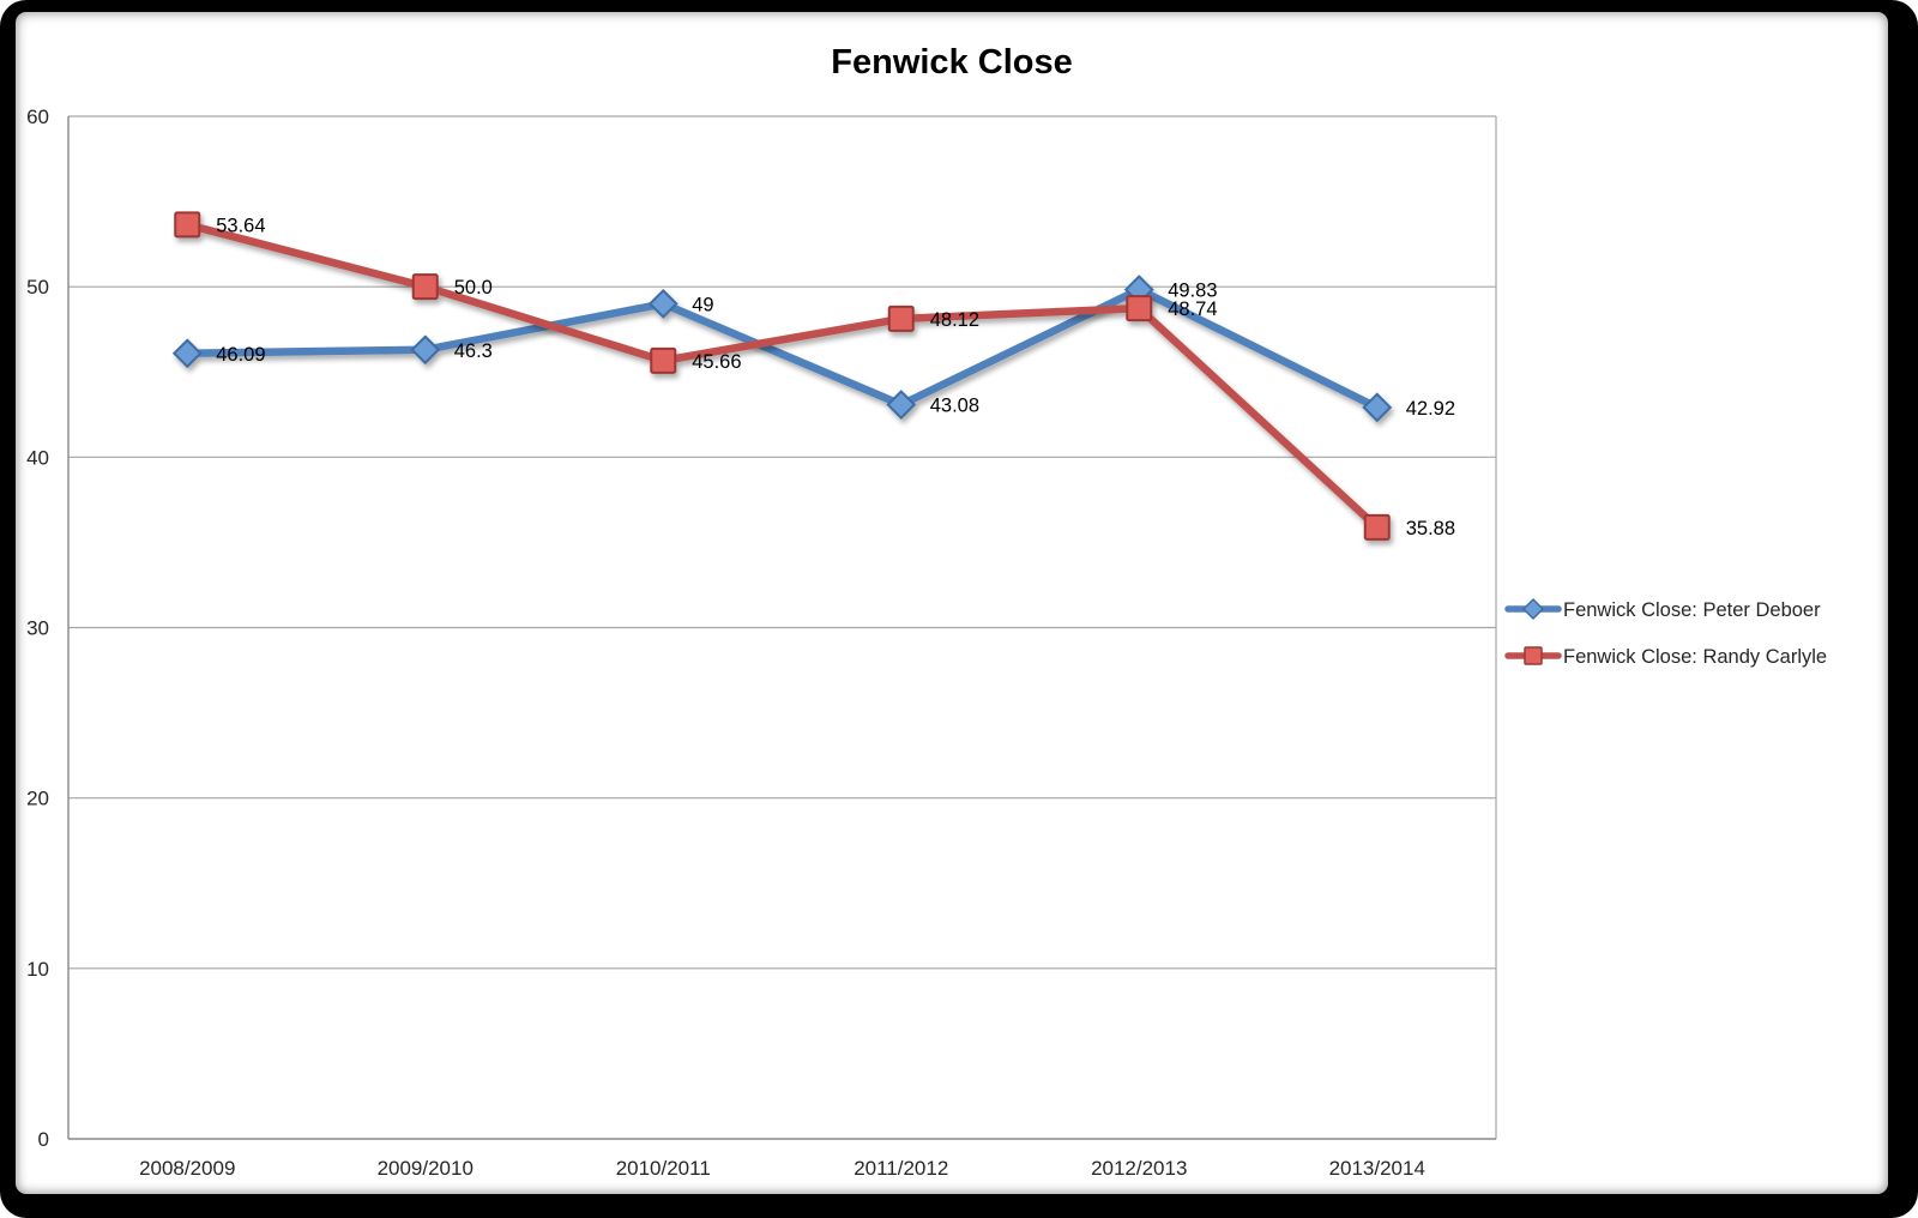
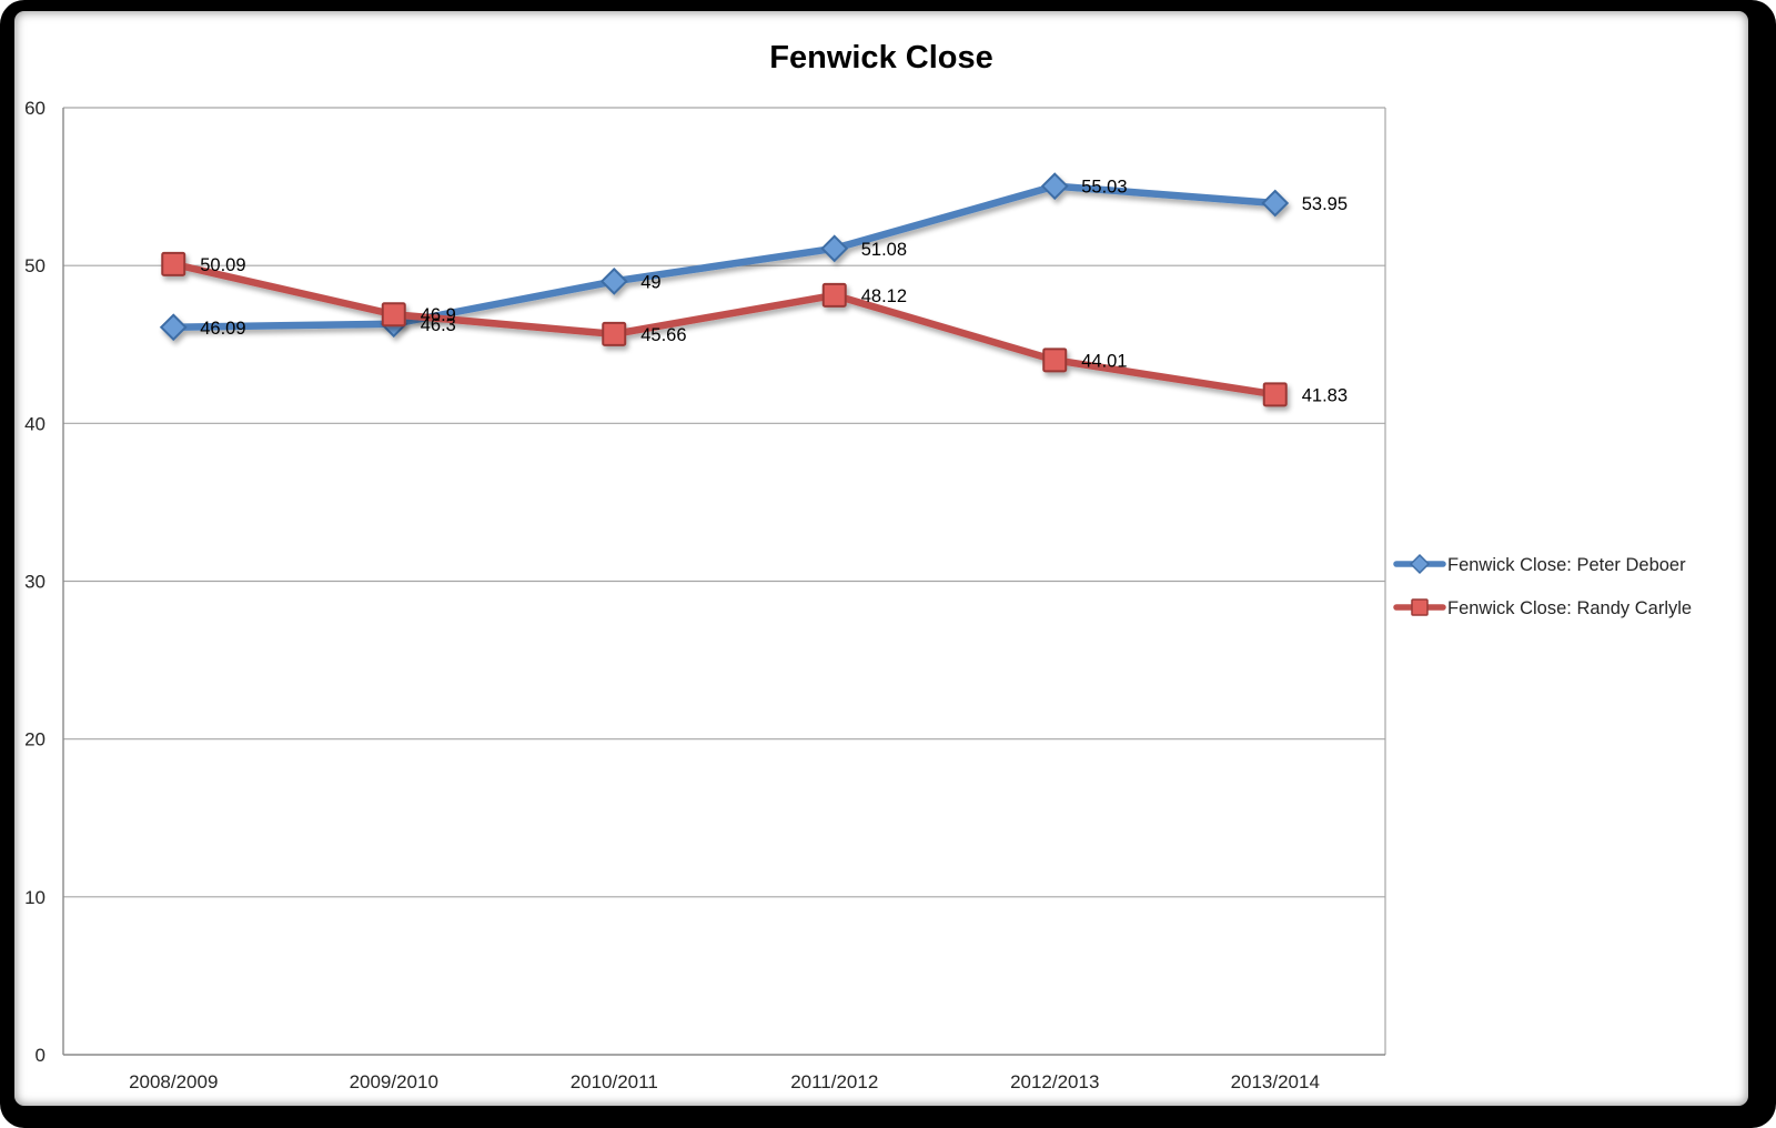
Fenwick Close: Randy Carlyle/2008/2009: 53.64 -> 50.09
Fenwick Close: Randy Carlyle/2009/2010: 50.0 -> 46.9
Fenwick Close: Peter Deboer/2011/2012: 43.08 -> 51.08
Fenwick Close: Peter Deboer/2012/2013: 49.83 -> 55.03
Fenwick Close: Randy Carlyle/2012/2013: 48.74 -> 44.01
Fenwick Close: Peter Deboer/2013/2014: 42.92 -> 53.95
Fenwick Close: Randy Carlyle/2013/2014: 35.88 -> 41.83
